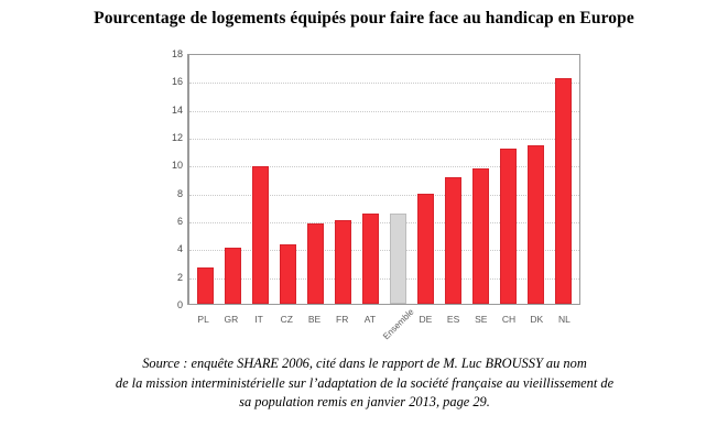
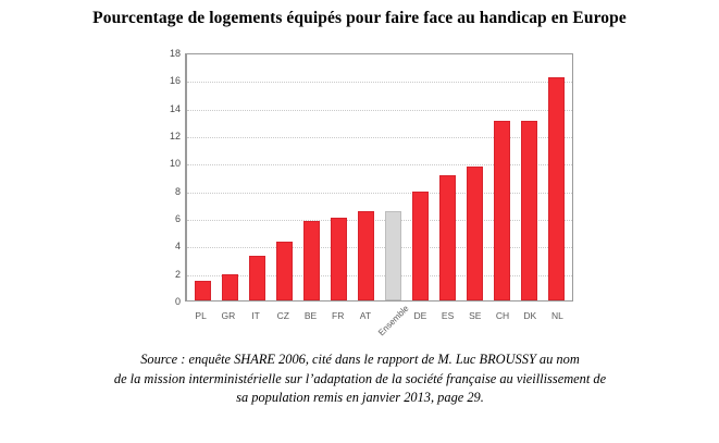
PL: 2.6 -> 1.4
GR: 4.0 -> 1.9
IT: 9.9 -> 3.2
CH: 11.1 -> 13.0
DK: 11.4 -> 13.0
